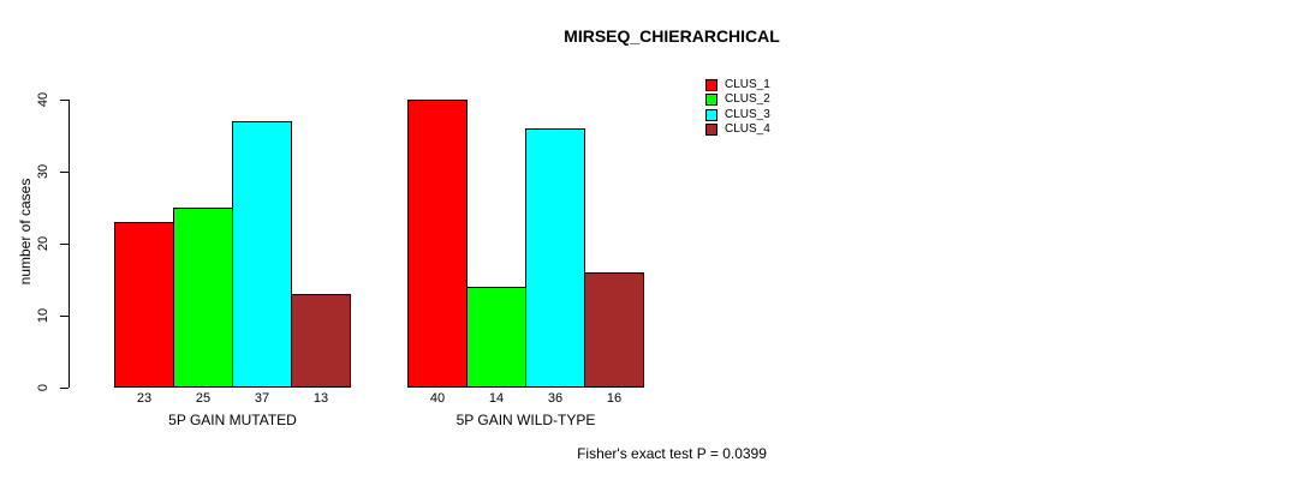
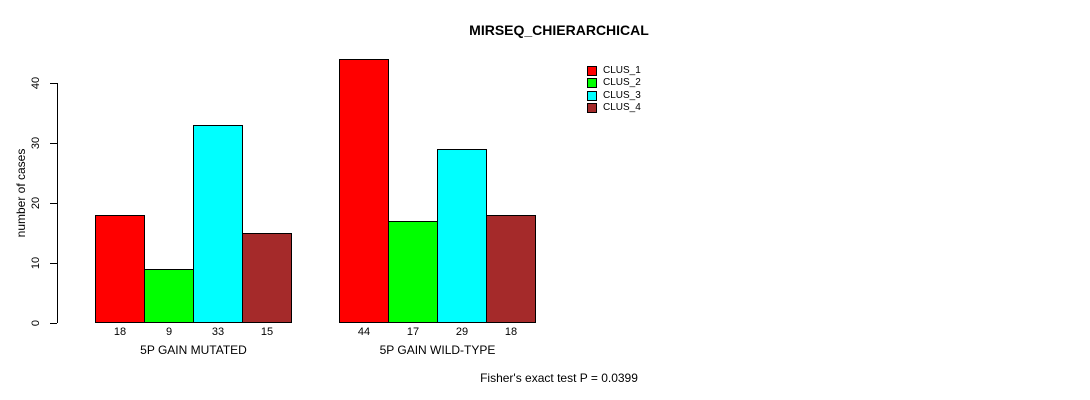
CLUS_1/5P GAIN MUTATED: 23 -> 18
CLUS_2/5P GAIN MUTATED: 25 -> 9
CLUS_3/5P GAIN MUTATED: 37 -> 33
CLUS_4/5P GAIN MUTATED: 13 -> 15
CLUS_1/5P GAIN WILD-TYPE: 40 -> 44
CLUS_2/5P GAIN WILD-TYPE: 14 -> 17
CLUS_3/5P GAIN WILD-TYPE: 36 -> 29
CLUS_4/5P GAIN WILD-TYPE: 16 -> 18
